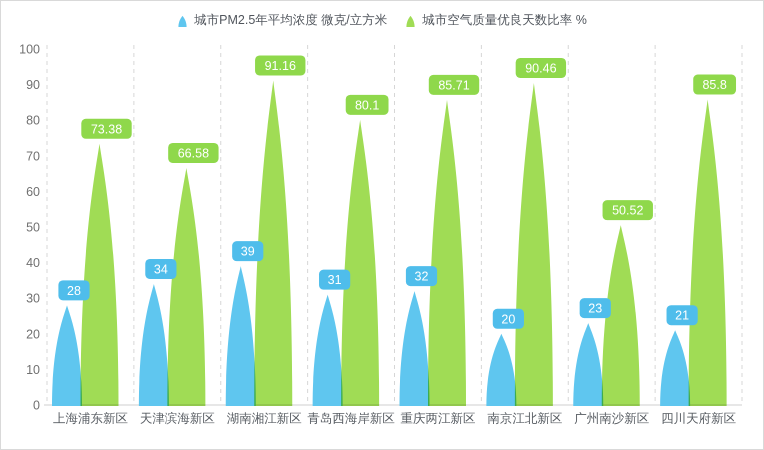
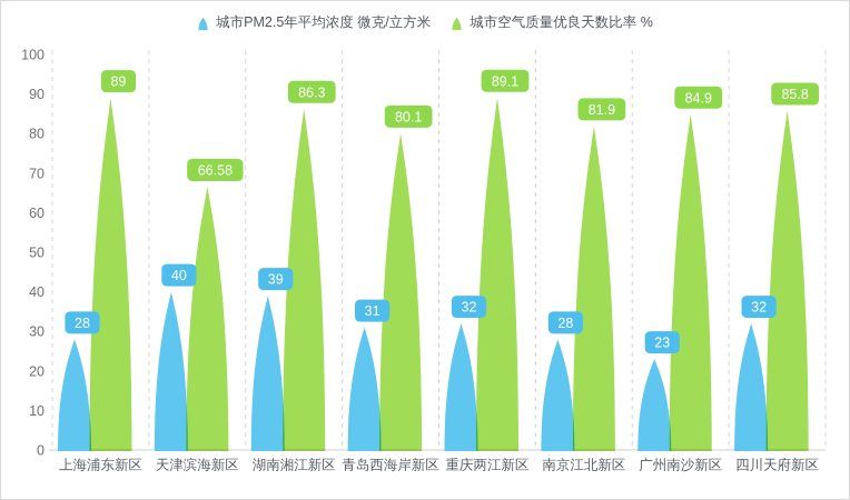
城市空气质量优良天数比率 %/上海浦东新区: 73.38 -> 89
城市PM2.5年平均浓度 微克/立方米/天津滨海新区: 34 -> 40
城市空气质量优良天数比率 %/湖南湘江新区: 91.16 -> 86.3
城市空气质量优良天数比率 %/重庆两江新区: 85.71 -> 89.1
城市PM2.5年平均浓度 微克/立方米/南京江北新区: 20 -> 28
城市空气质量优良天数比率 %/南京江北新区: 90.46 -> 81.9
城市空气质量优良天数比率 %/广州南沙新区: 50.52 -> 84.9
城市PM2.5年平均浓度 微克/立方米/四川天府新区: 21 -> 32
